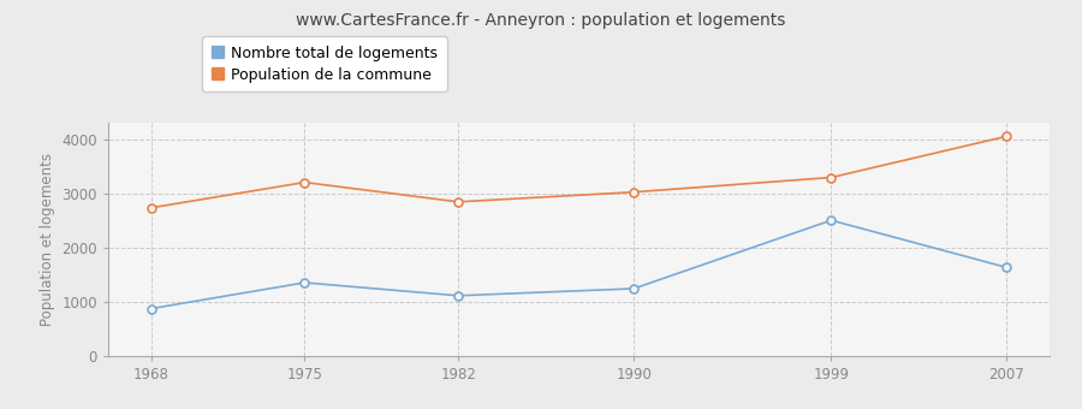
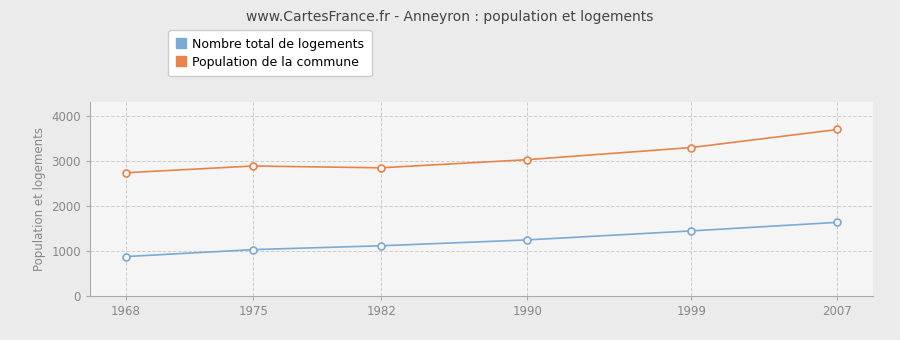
Nombre total de logements/1975: 1350 -> 1020
Population de la commune/1975: 3200 -> 2880
Nombre total de logements/1999: 2500 -> 1440
Population de la commune/2007: 4050 -> 3690
